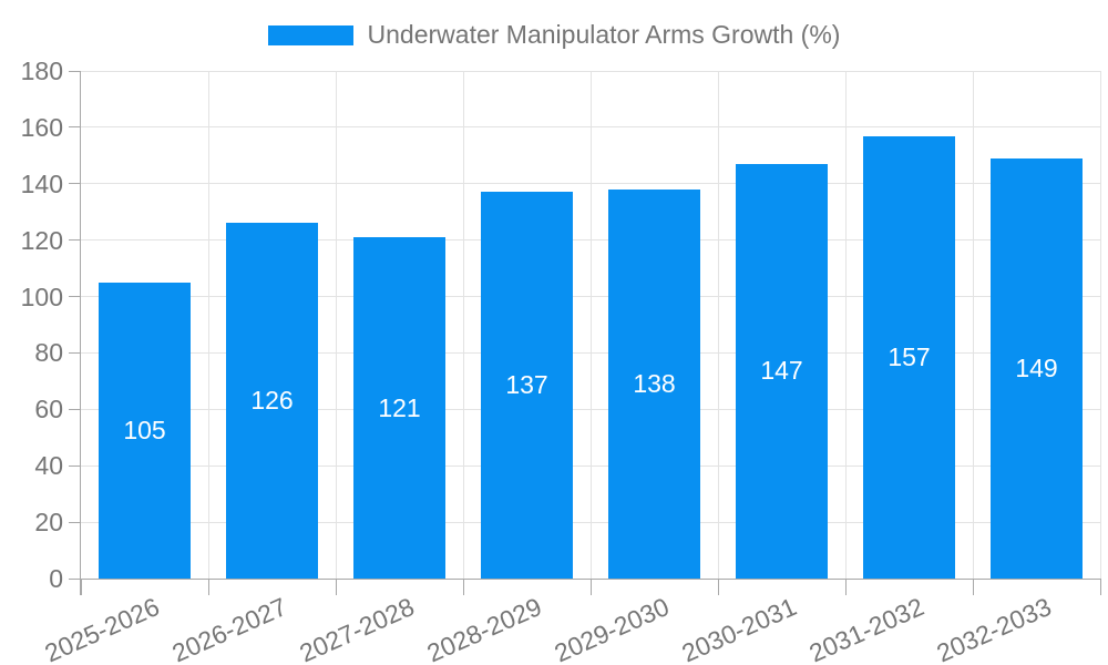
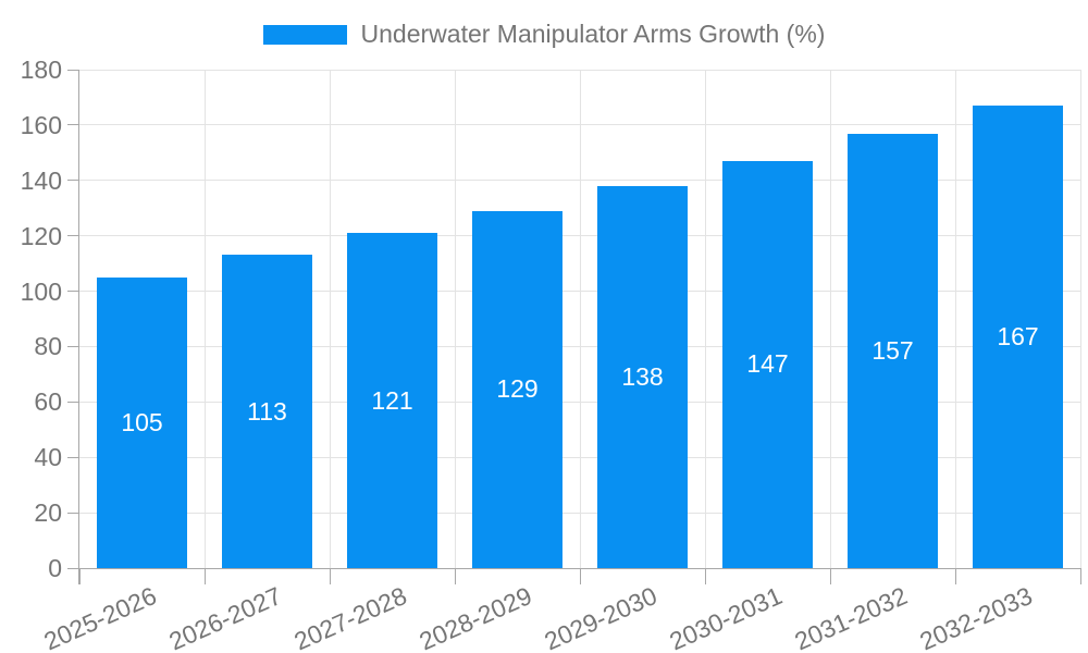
2026-2027: 126 -> 113
2028-2029: 137 -> 129
2032-2033: 149 -> 167
